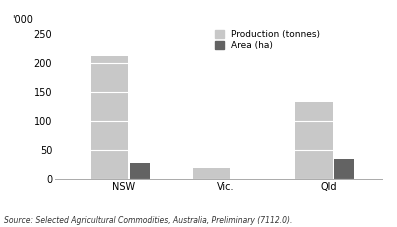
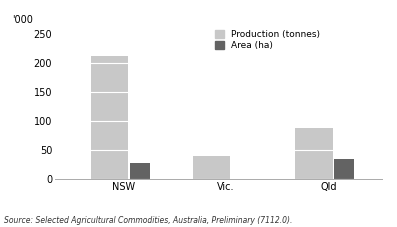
Production (tonnes)/Vic.: 18 -> 40
Production (tonnes)/Qld: 132 -> 88
